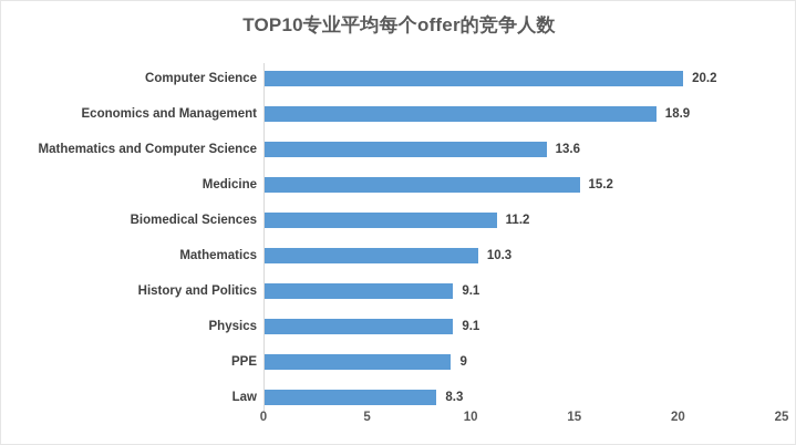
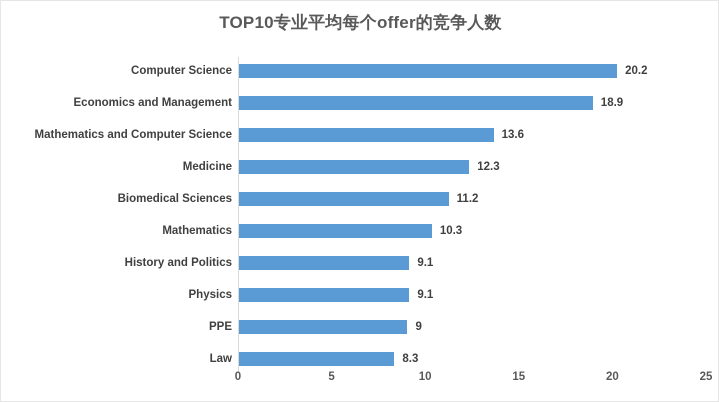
Medicine: 15.2 -> 12.3
